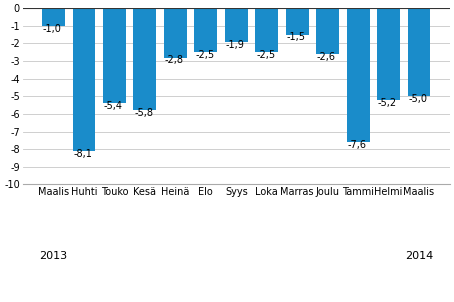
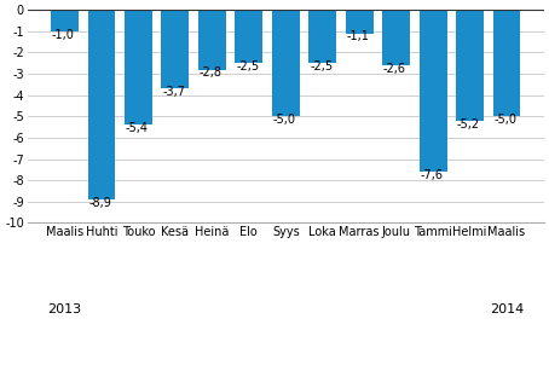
Huhti: -8,1 -> -8,9
Kesä: -5,8 -> -3,7
Syys: -1,9 -> -5,0
Marras: -1,5 -> -1,1
